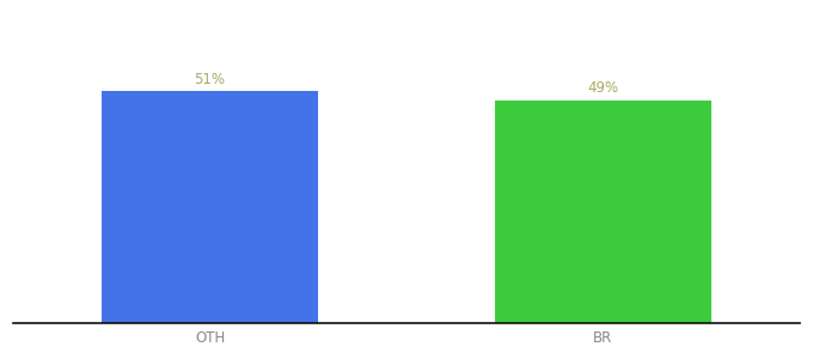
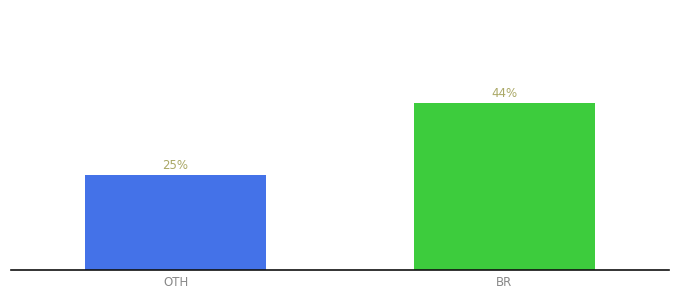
OTH: 51% -> 25%
BR: 49% -> 44%
